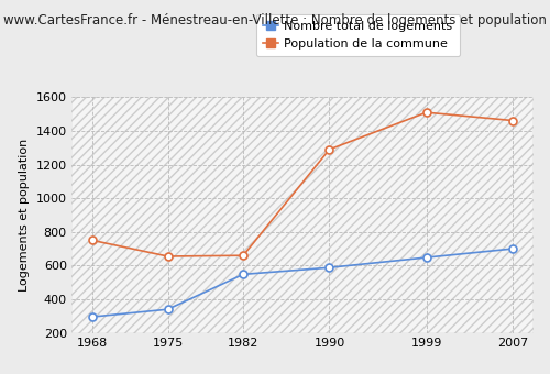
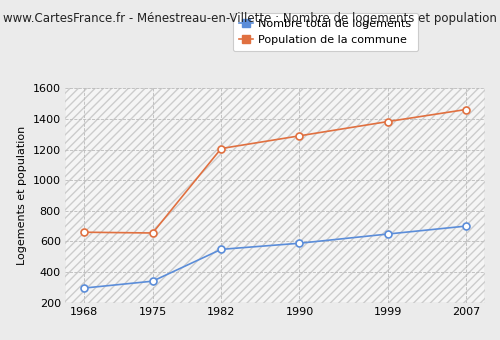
Population de la commune/1968: 750 -> 660
Population de la commune/1982: 660 -> 1210
Population de la commune/1999: 1510 -> 1380
